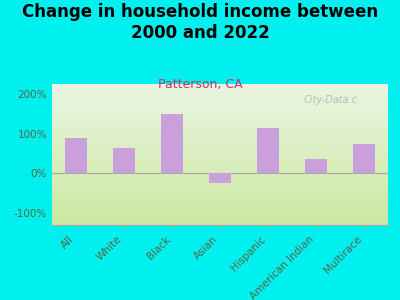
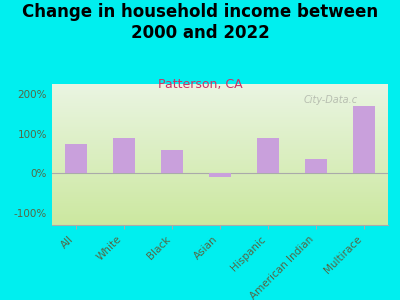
All: 90% -> 75%
White: 65% -> 90%
Black: 150% -> 60%
Asian: -25% -> -10%
Hispanic: 115% -> 90%
Multirace: 75% -> 170%
